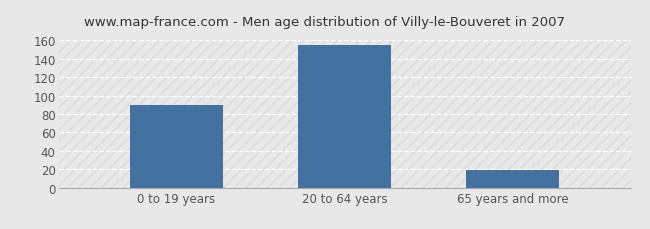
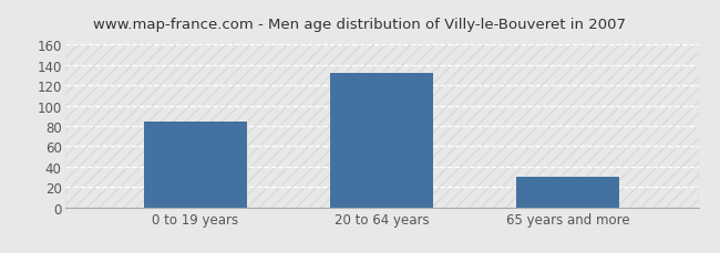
0 to 19 years: 90 -> 84
20 to 64 years: 155 -> 132
65 years and more: 19 -> 30
